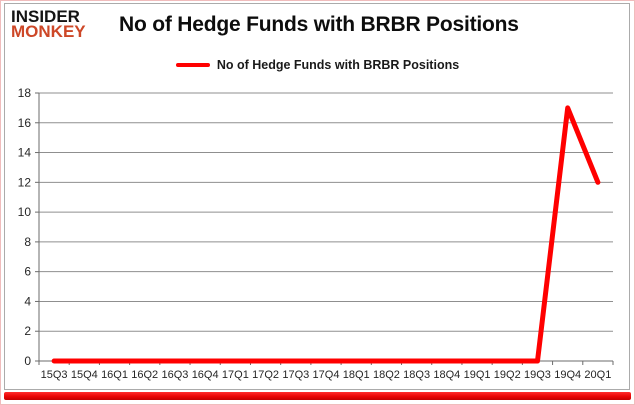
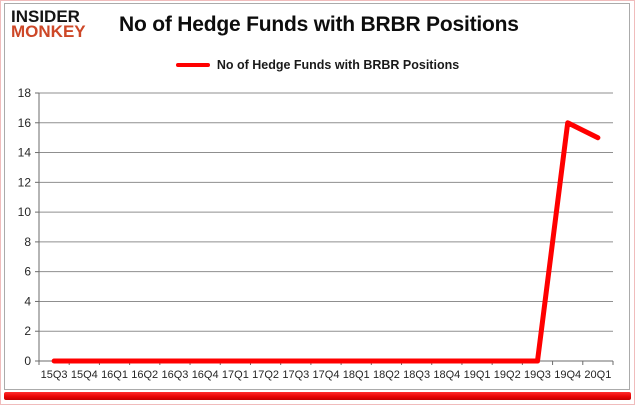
19Q4: 17 -> 16
20Q1: 12 -> 15
